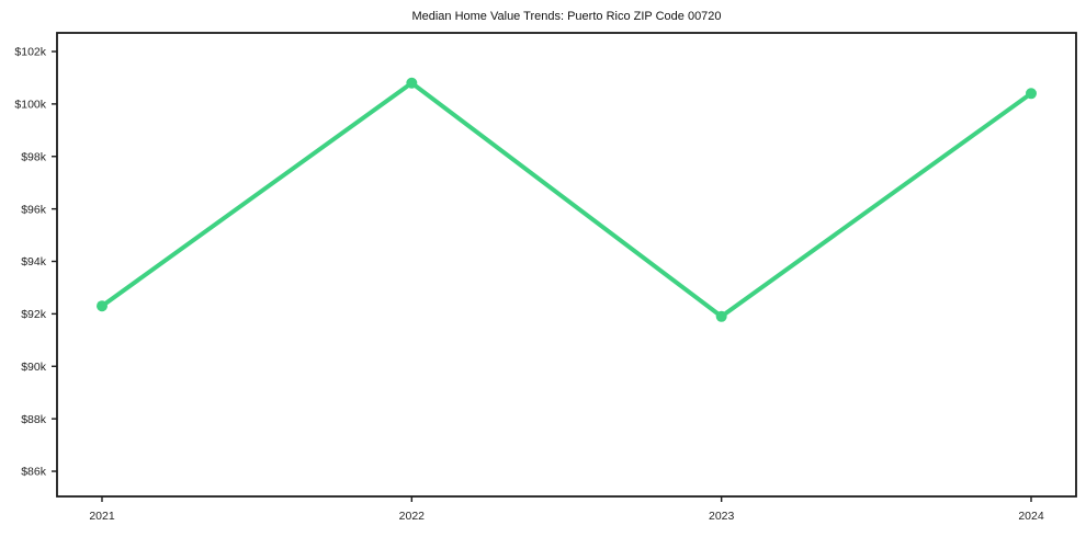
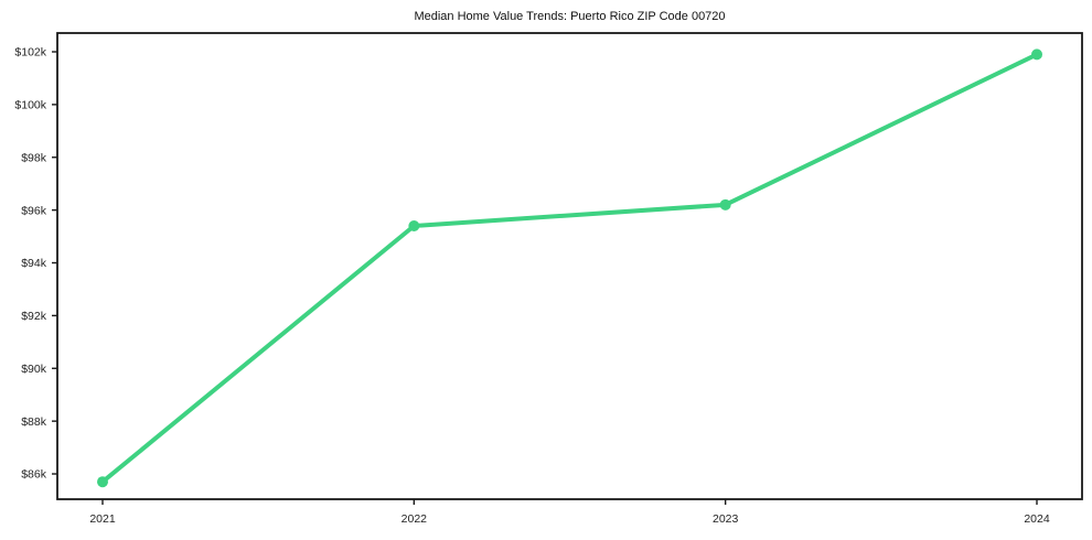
2021: $92.3k -> $85.7k
2022: $100.8k -> $95.4k
2023: $91.9k -> $96.2k
2024: $100.4k -> $101.9k
